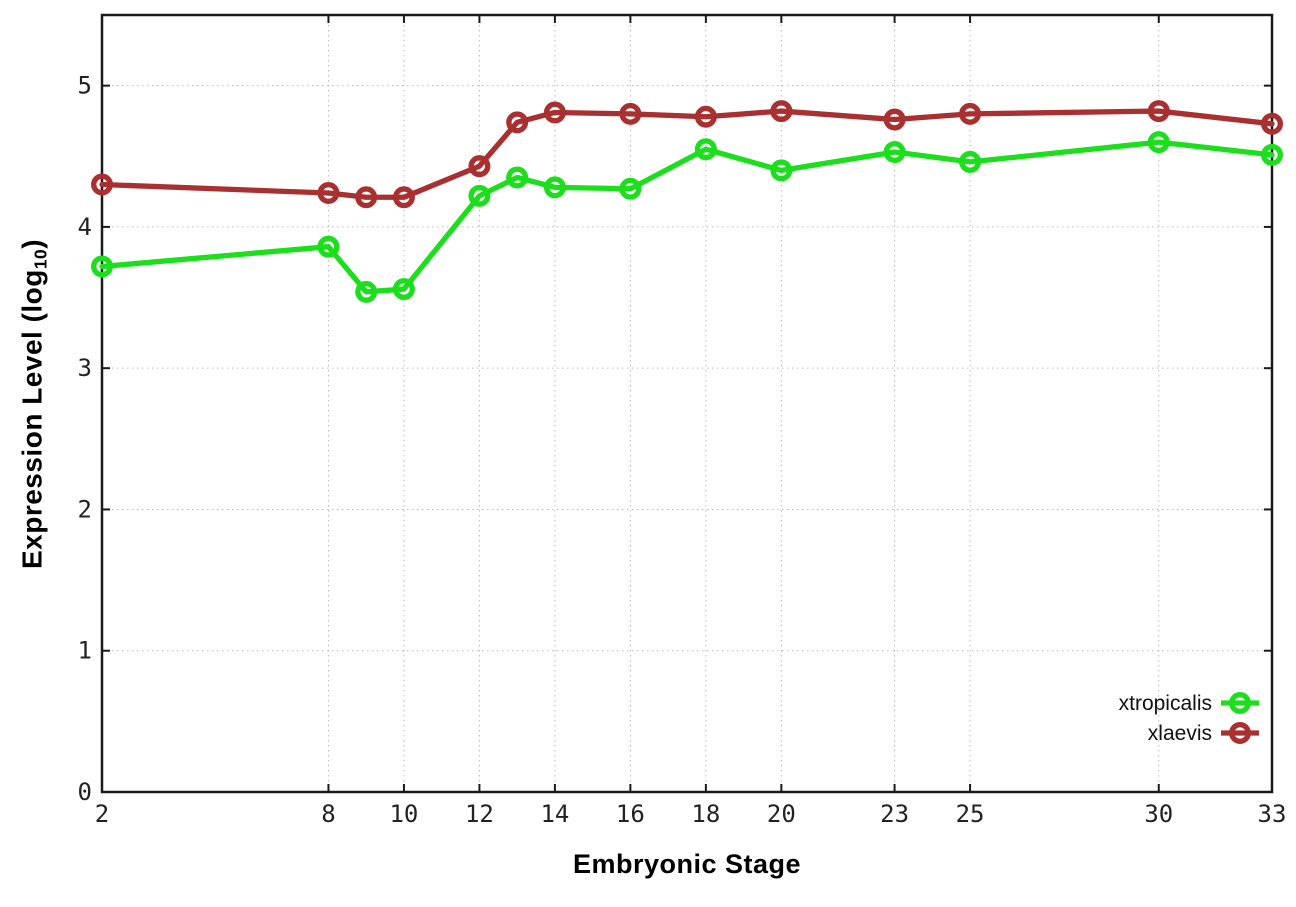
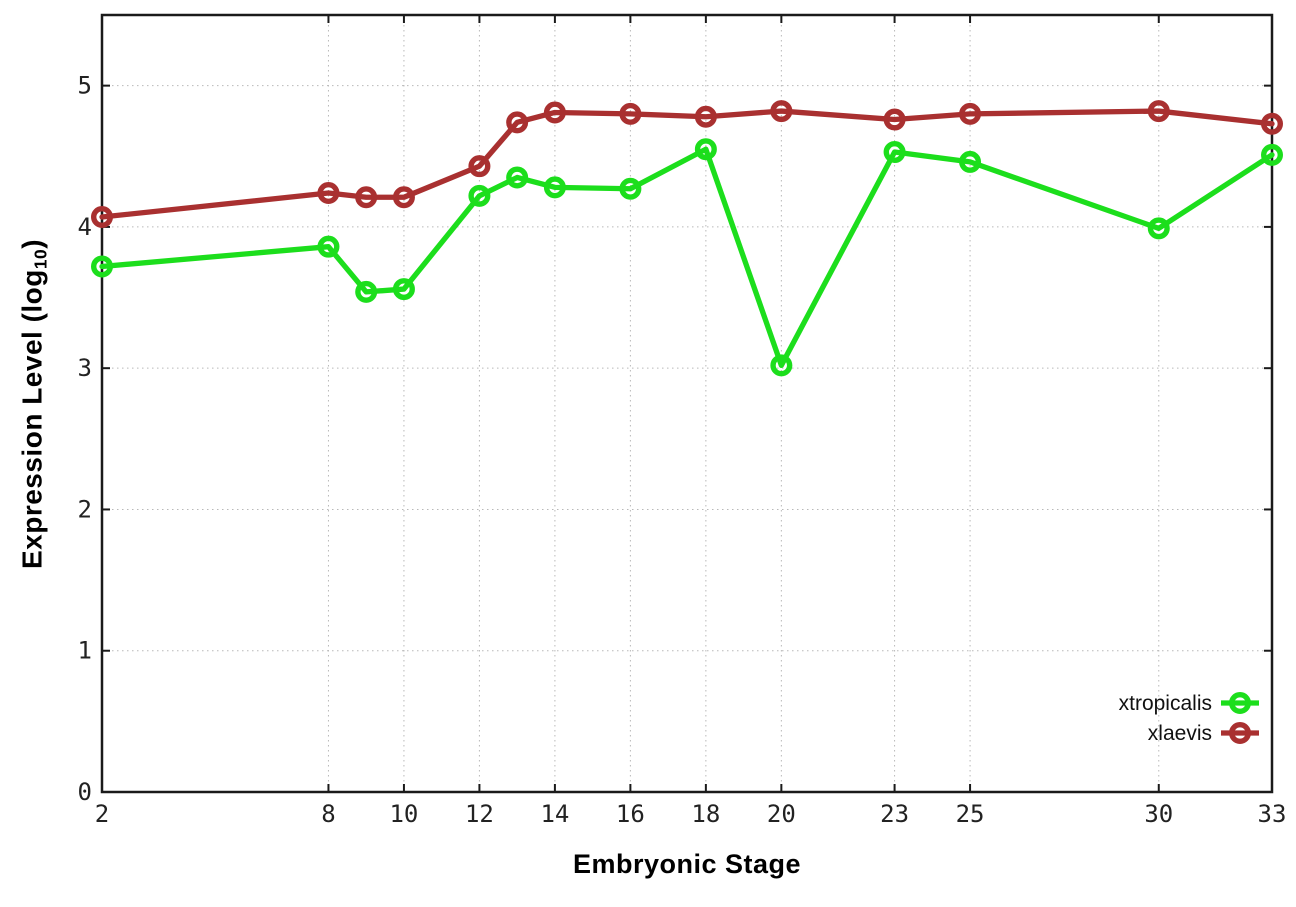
xlaevis/2: 4.30 -> 4.07
xtropicalis/20: 4.40 -> 3.02
xtropicalis/30: 4.60 -> 3.99
